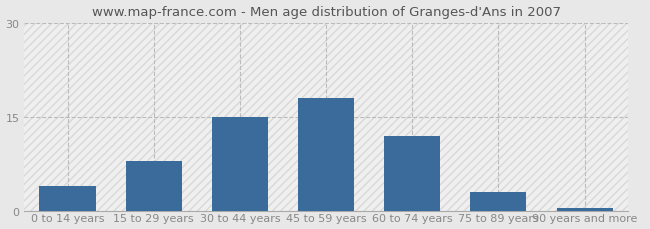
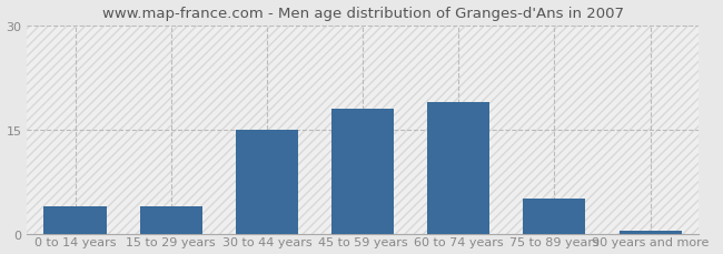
15 to 29 years: 8.0 -> 4.0
60 to 74 years: 12.0 -> 19.0
75 to 89 years: 3.0 -> 5.0
